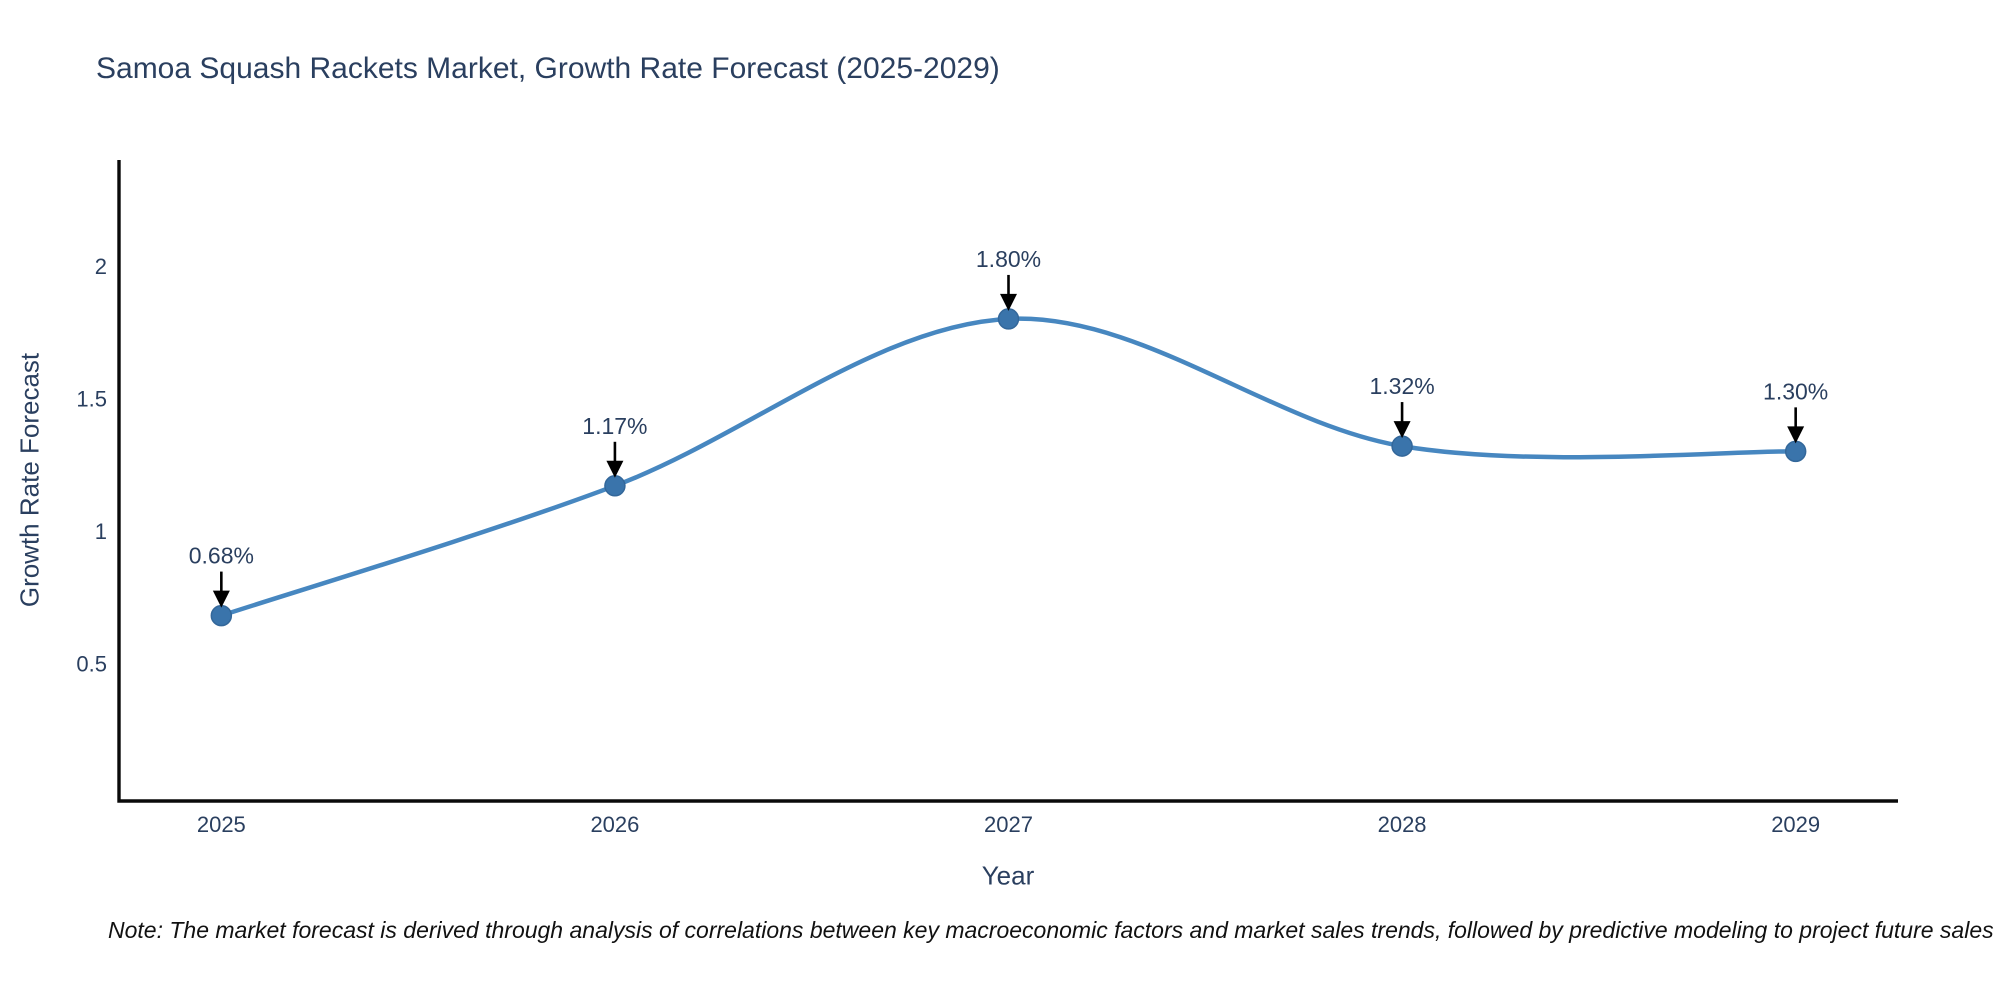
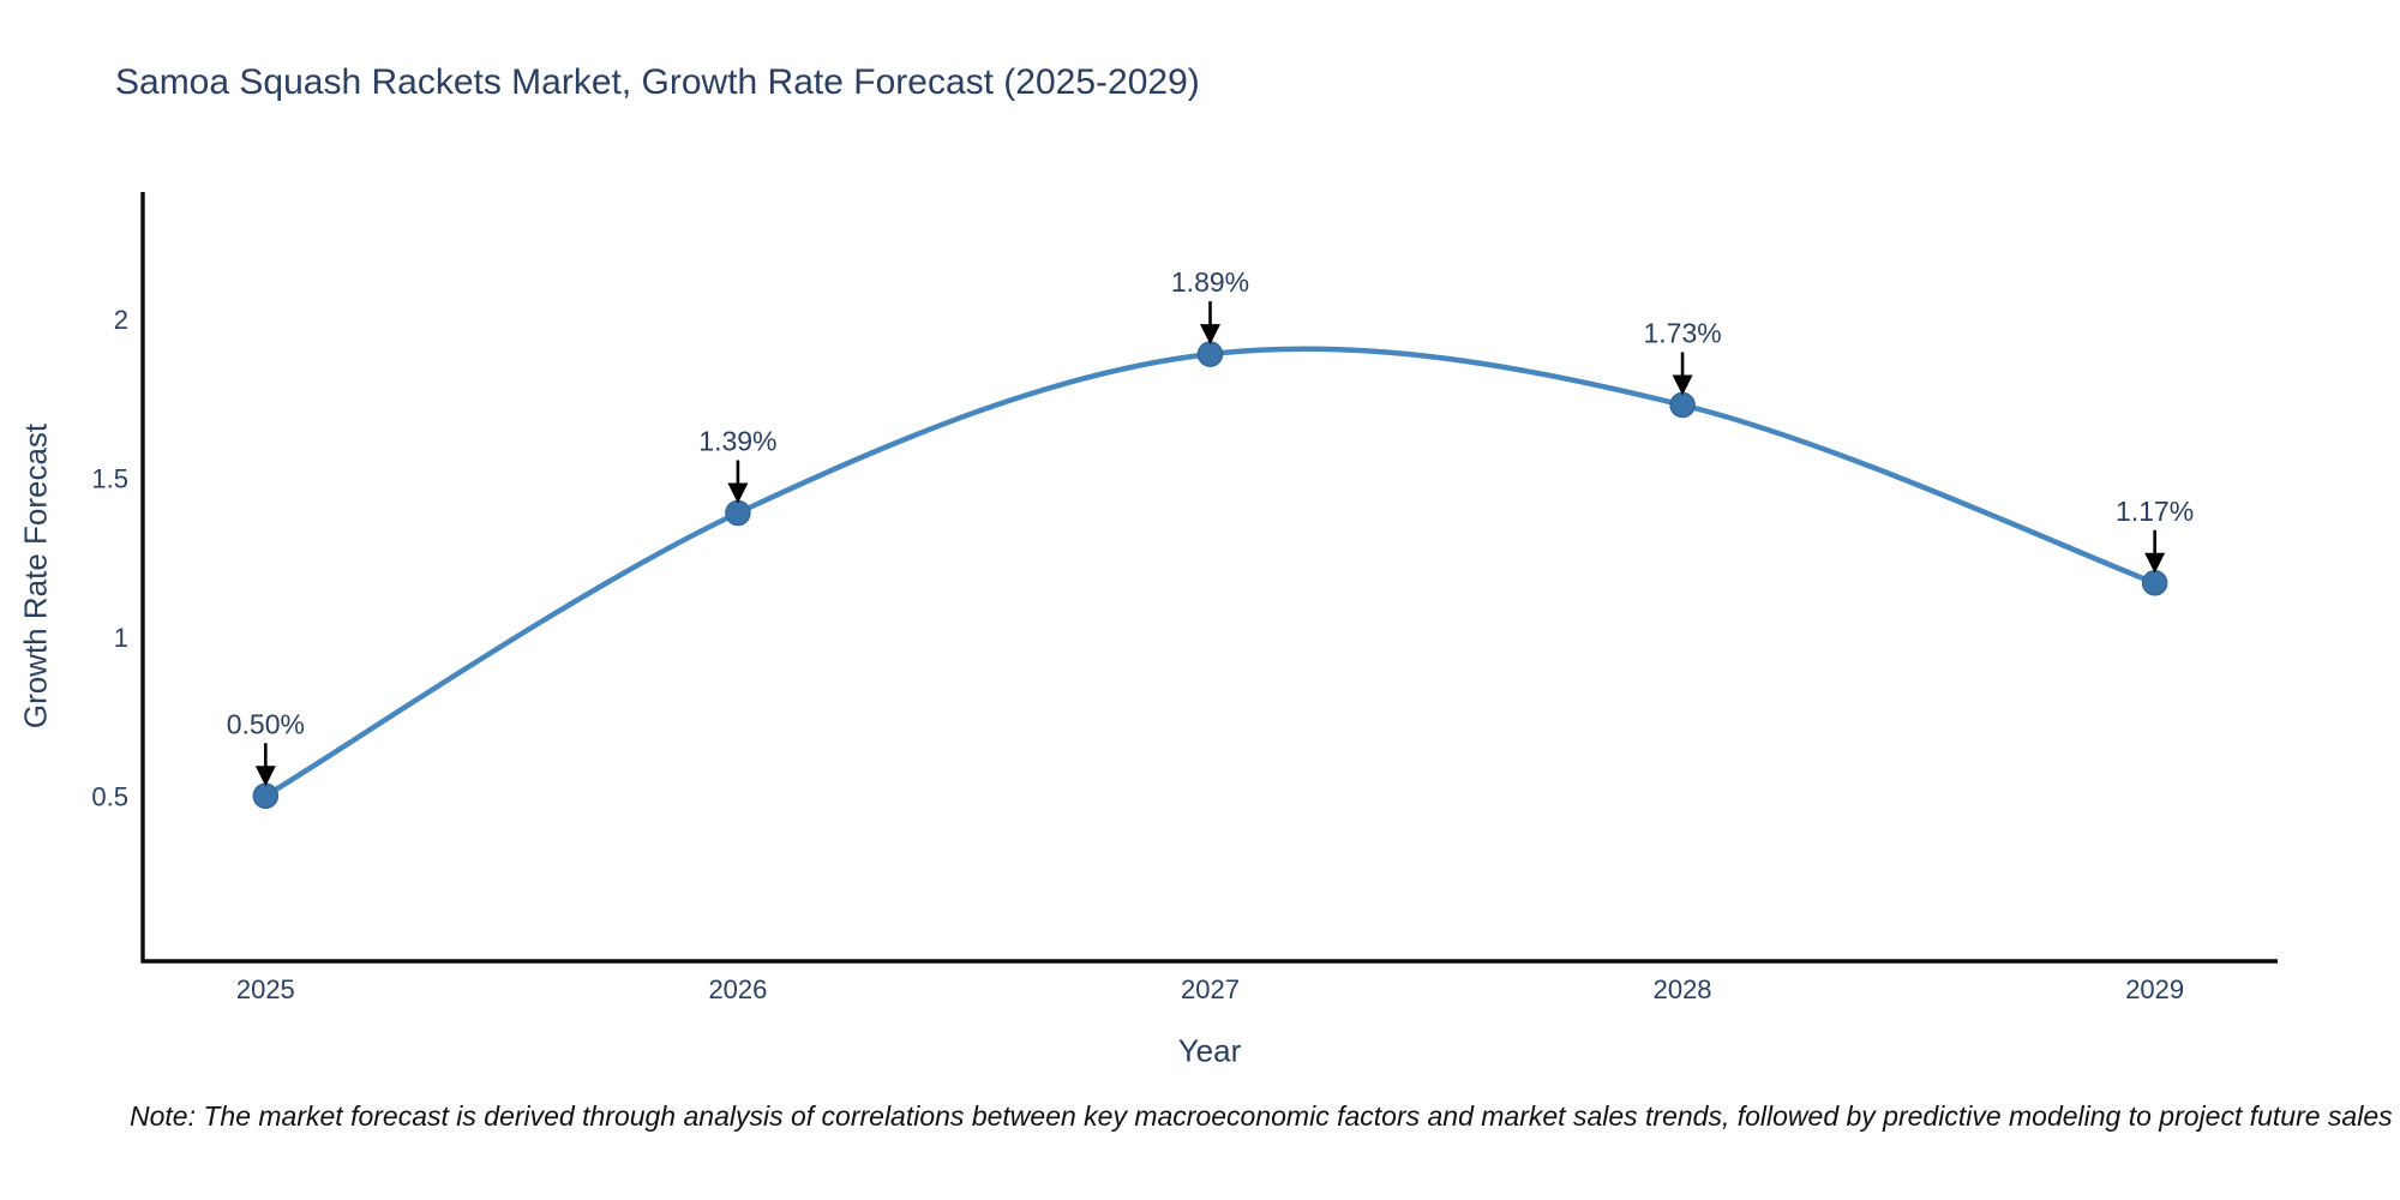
2025: 0.68% -> 0.50%
2026: 1.17% -> 1.39%
2027: 1.80% -> 1.89%
2028: 1.32% -> 1.73%
2029: 1.30% -> 1.17%
